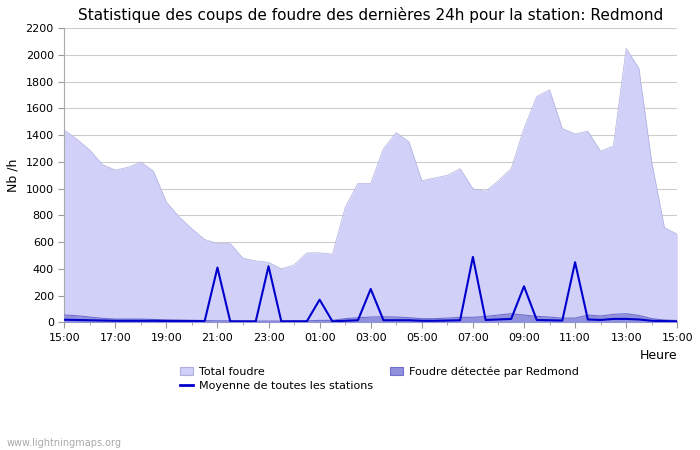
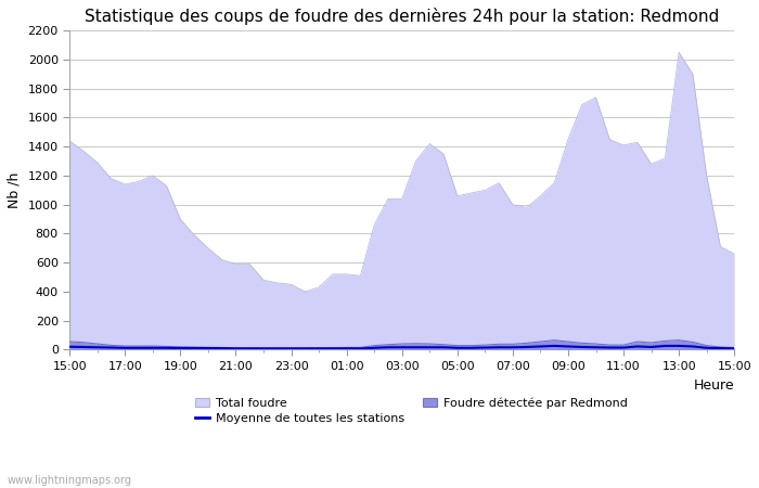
Moyenne de toutes les stations/21:00: 410 -> 10
Moyenne de toutes les stations/23:00: 420 -> 10
Moyenne de toutes les stations/01:00: 170 -> 10
Moyenne de toutes les stations/03:00: 250 -> 20
Moyenne de toutes les stations/07:00: 490 -> 20
Moyenne de toutes les stations/09:00: 270 -> 20
Moyenne de toutes les stations/11:00: 450 -> 10
